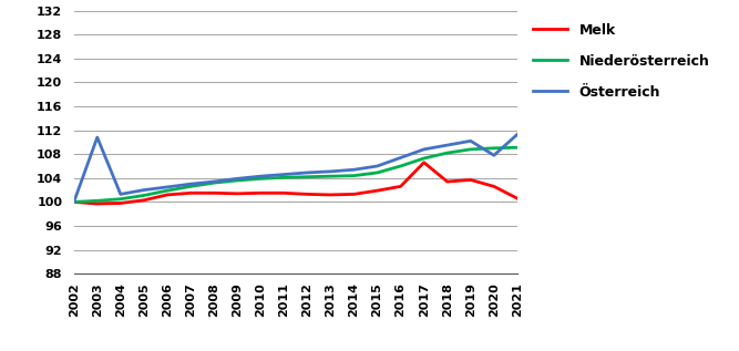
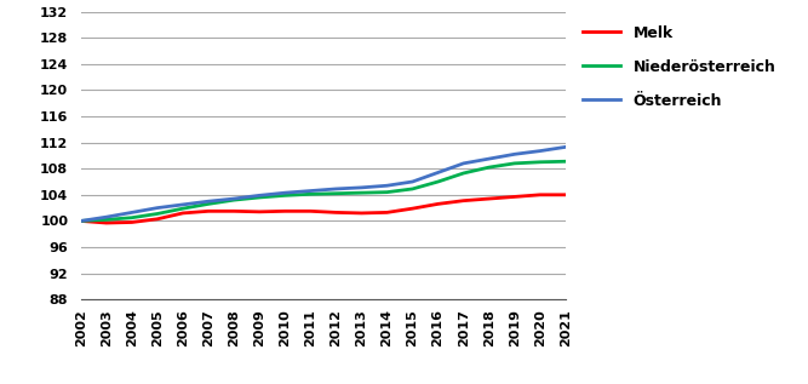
Österreich/2003: 110.8 -> 100.6
Melk/2017: 106.6 -> 103.1
Melk/2020: 102.6 -> 104.0
Österreich/2020: 107.8 -> 110.7
Melk/2021: 100.6 -> 104.0
